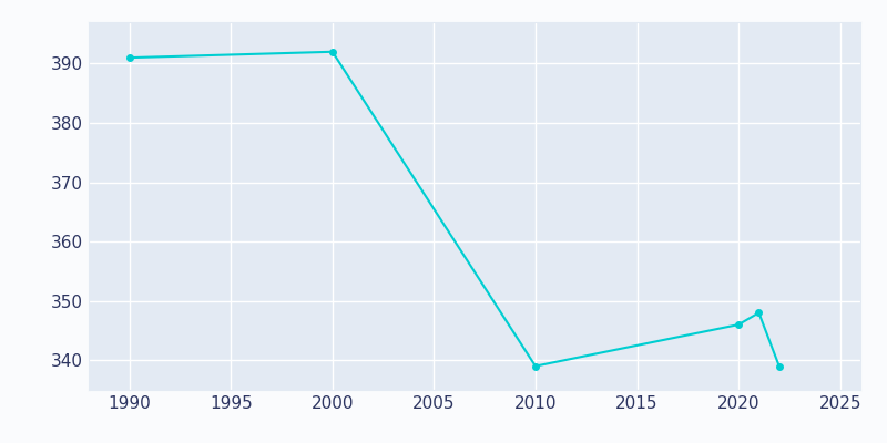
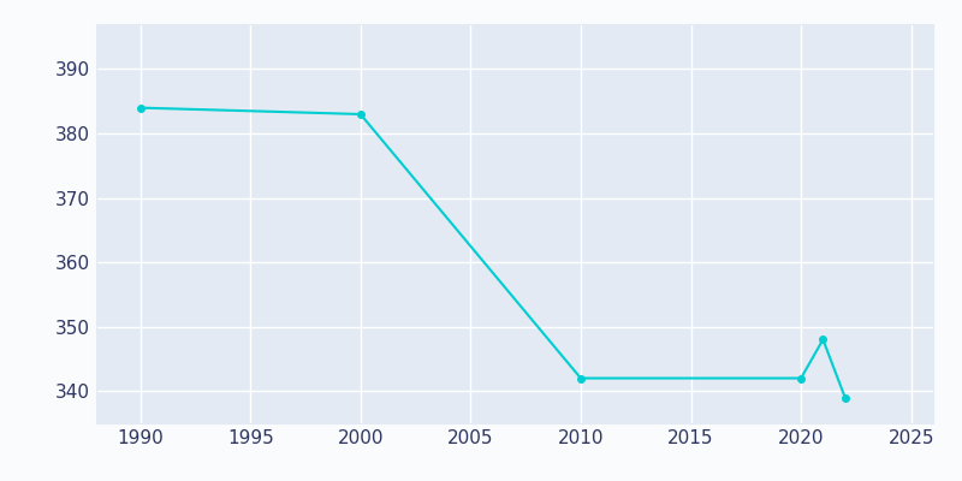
1990: 391 -> 384
2000: 392 -> 383
2010: 339 -> 342
2020: 346 -> 342
